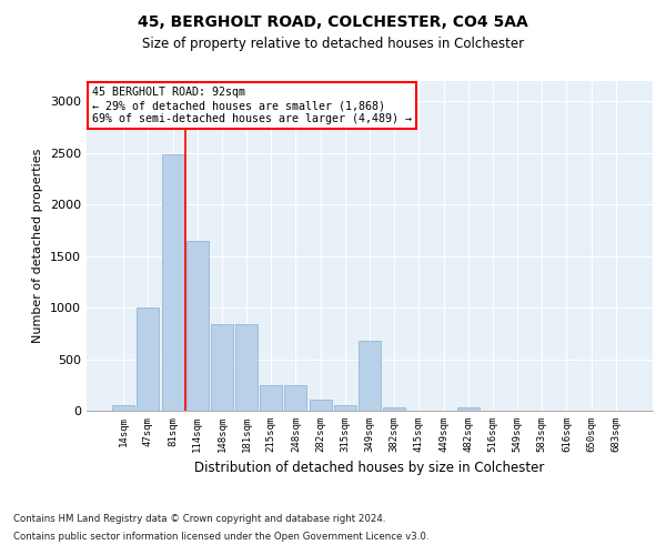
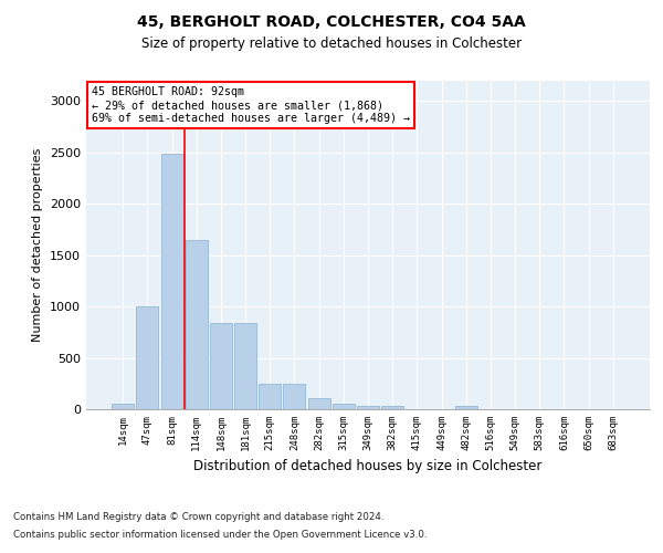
349sqm: 680 -> 30
